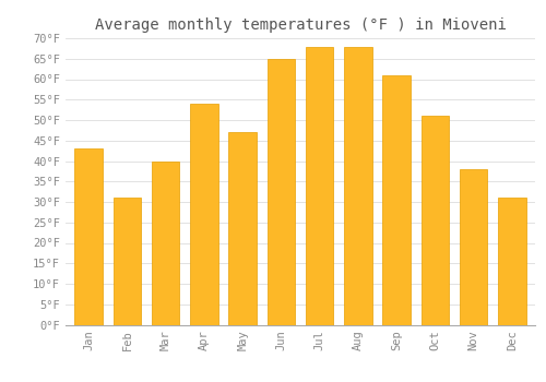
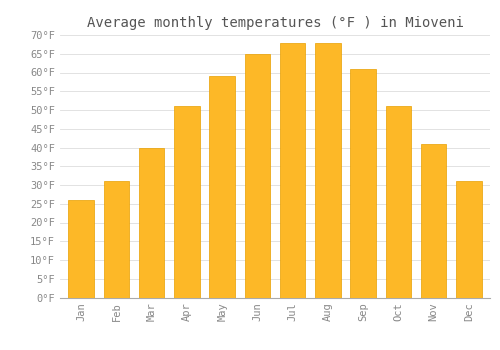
Jan: 43°F -> 26°F
Apr: 54°F -> 51°F
May: 47°F -> 59°F
Nov: 38°F -> 41°F
